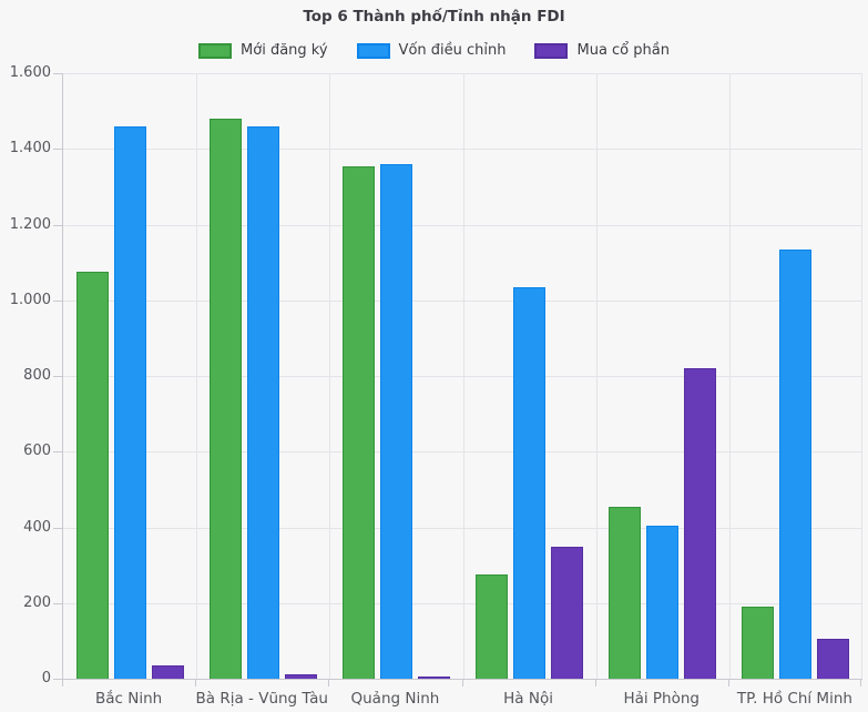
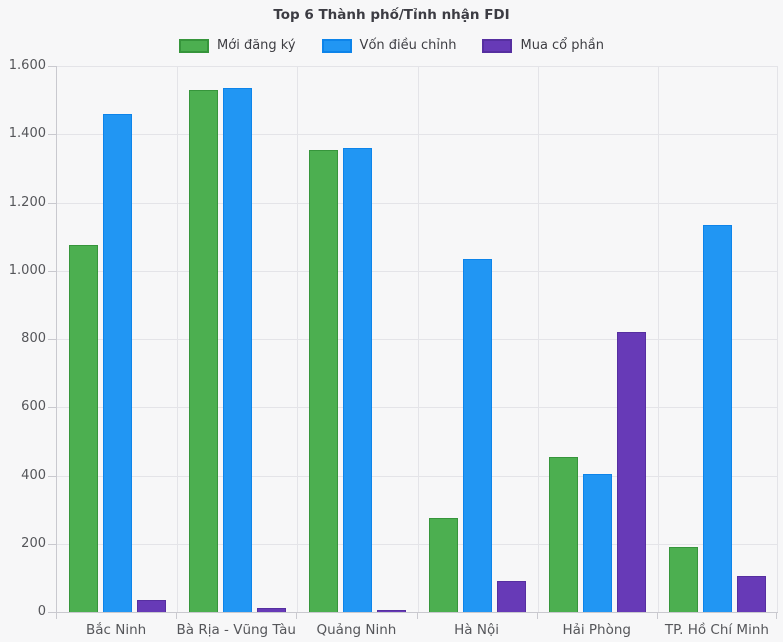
Mới đăng ký/Bà Rịa - Vũng Tàu: 1480 -> 1530
Vốn điều chỉnh/Bà Rịa - Vũng Tàu: 1460 -> 1540
Mua cổ phần/Hà Nội: 350 -> 90
